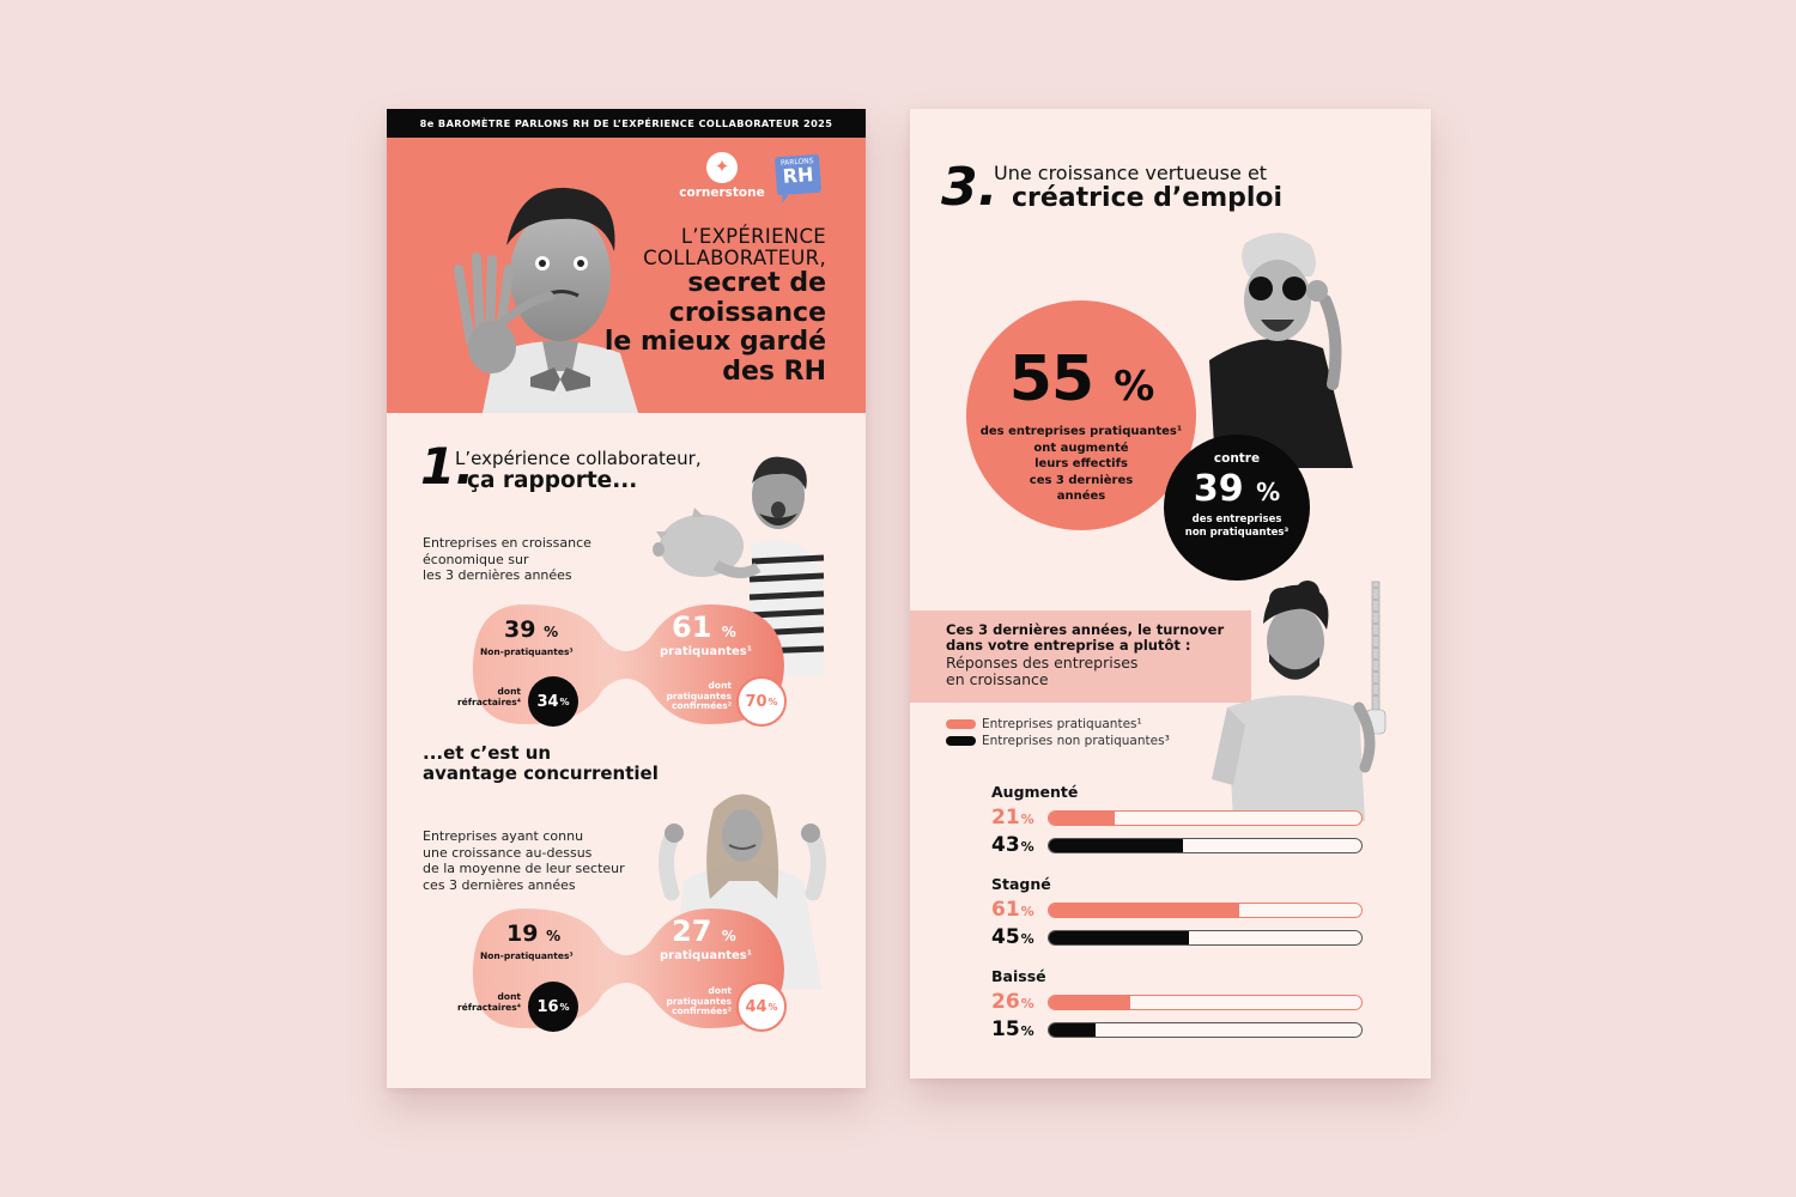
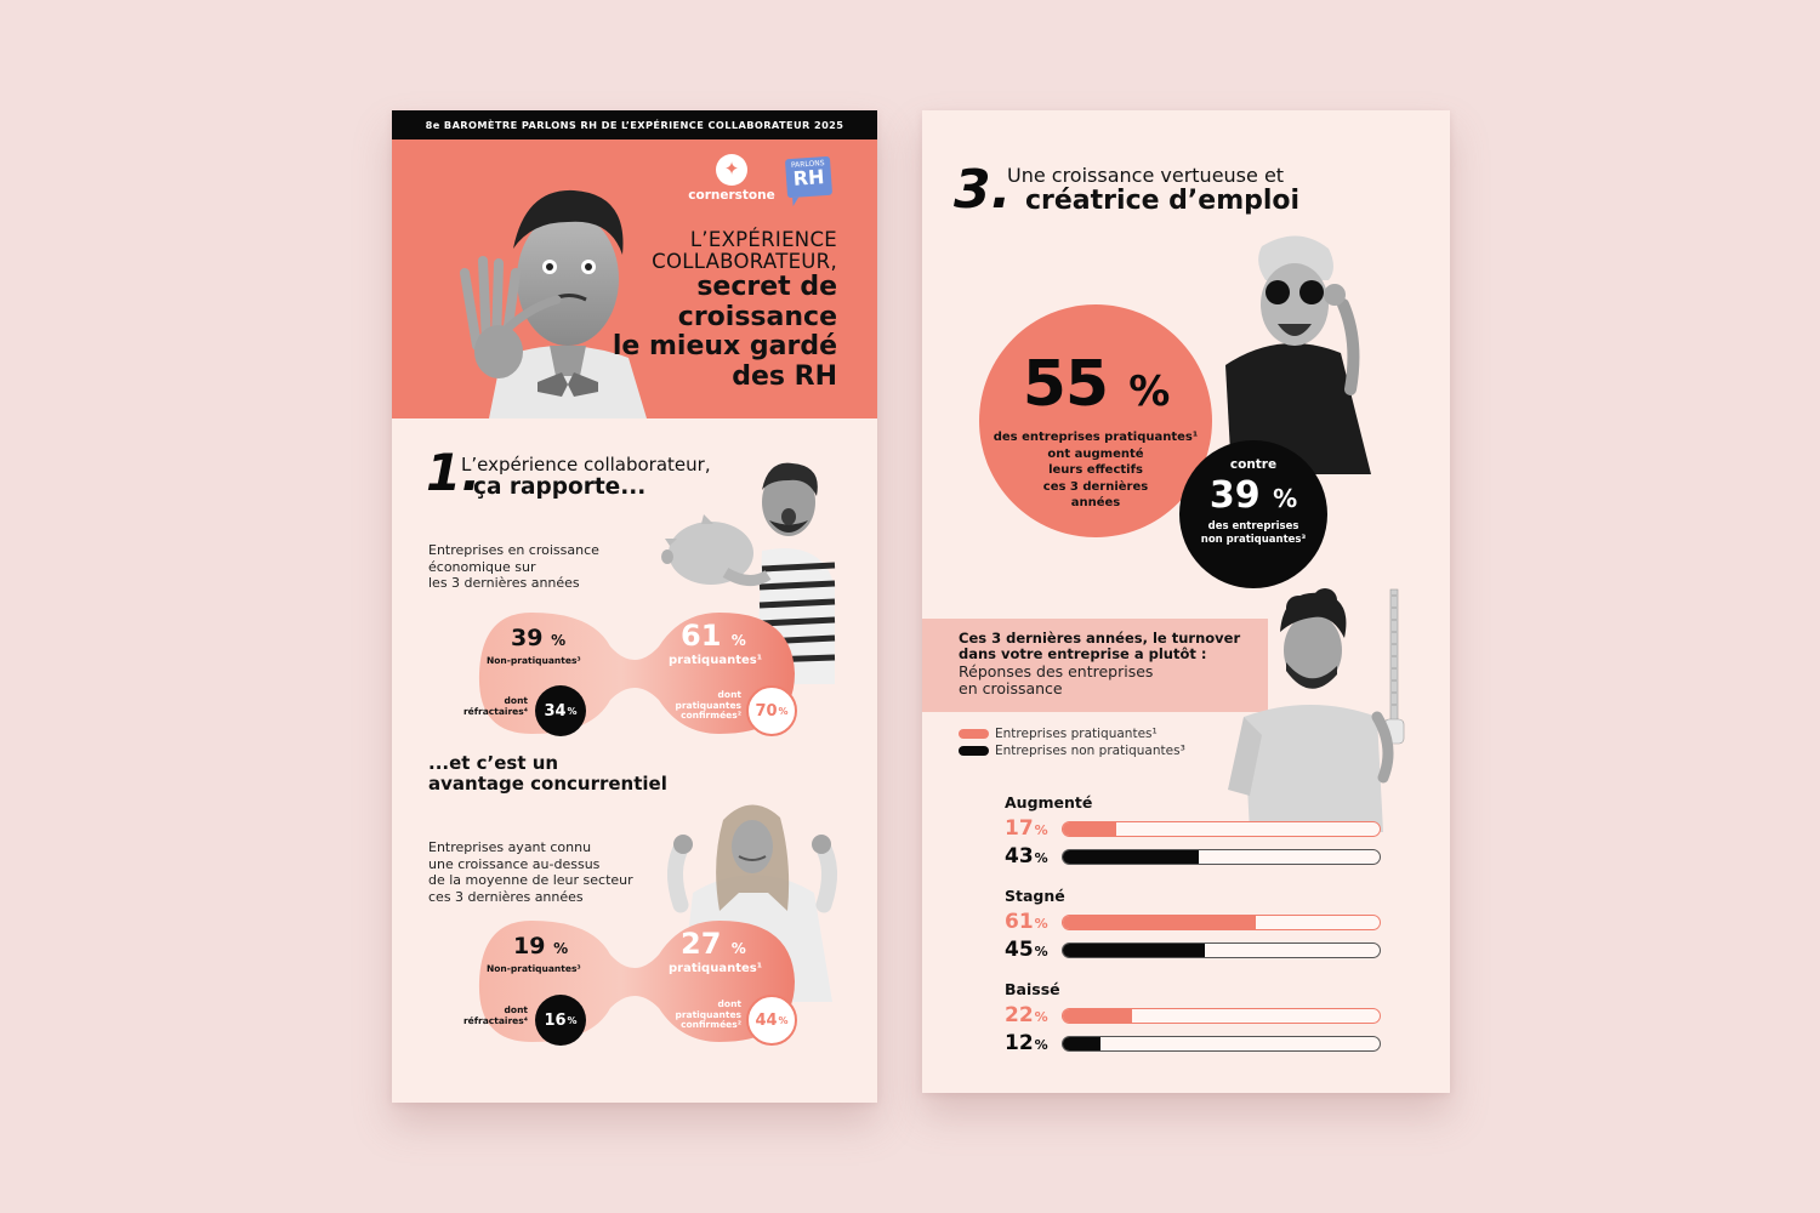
Entreprises pratiquantes¹/Augmenté: 21 -> 17
Entreprises pratiquantes¹/Baissé: 26 -> 22
Entreprises non pratiquantes³/Baissé: 15 -> 12
